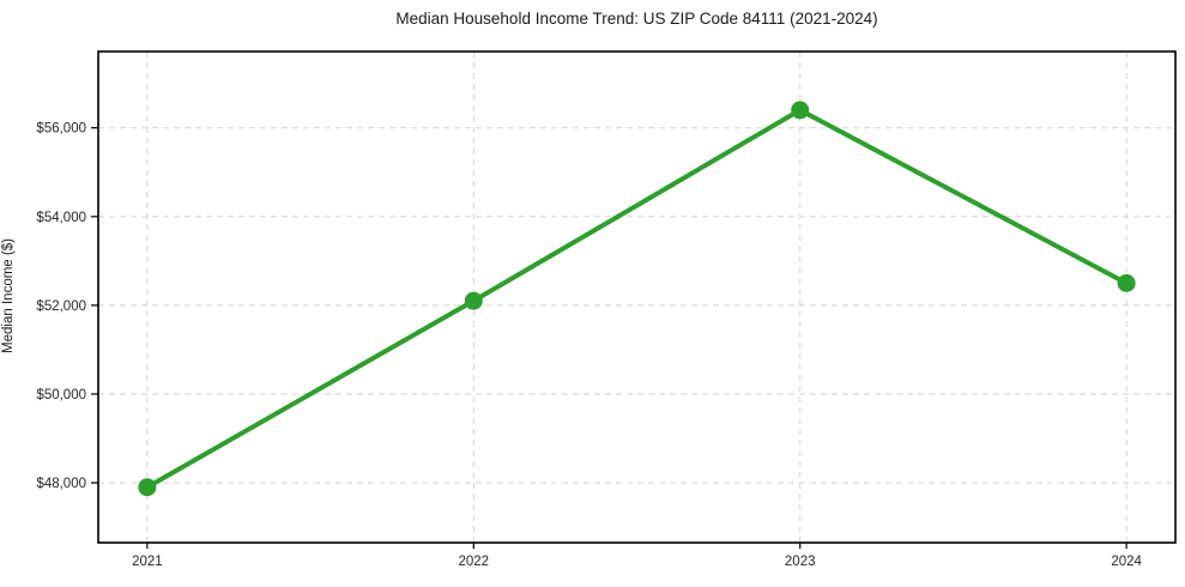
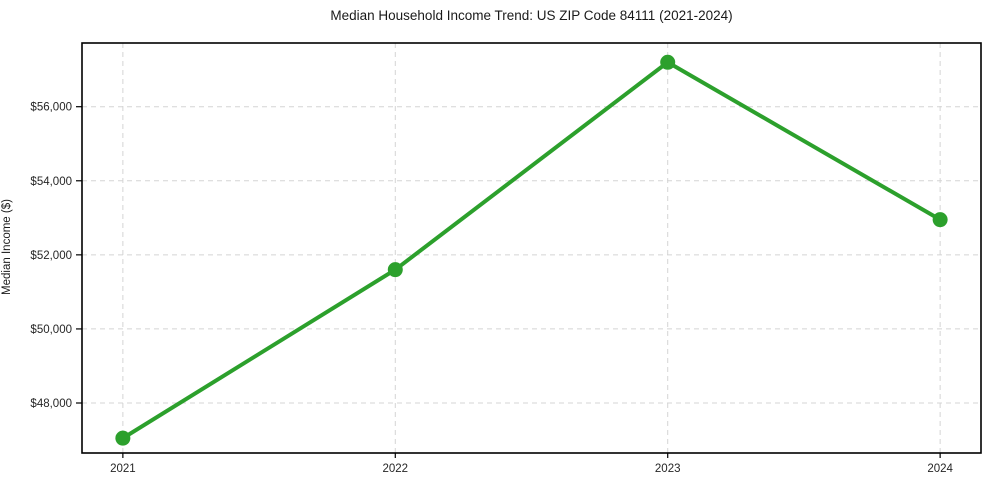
2021: $47900 -> $47000
2022: $52100 -> $51600
2023: $56400 -> $57200
2024: $52500 -> $53000
